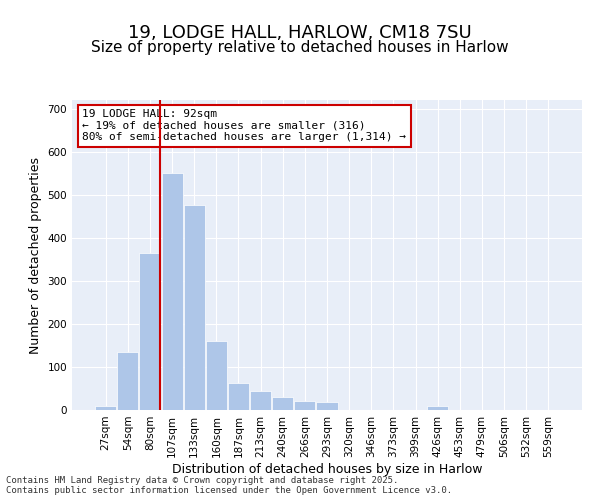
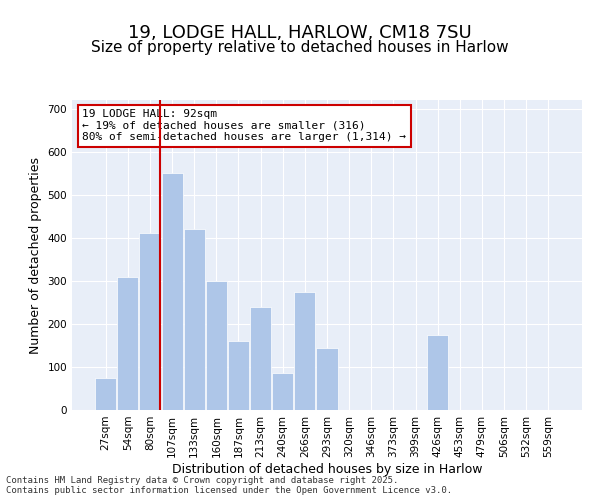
27sqm: 10 -> 75
54sqm: 135 -> 310
80sqm: 365 -> 410
133sqm: 475 -> 420
160sqm: 160 -> 300
187sqm: 63 -> 160
213sqm: 45 -> 240
240sqm: 30 -> 85
266sqm: 22 -> 275
293sqm: 18 -> 145
426sqm: 10 -> 175
